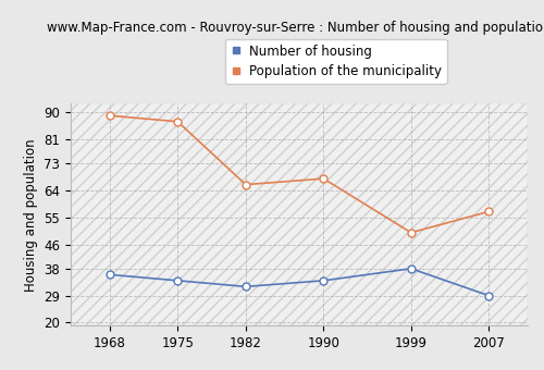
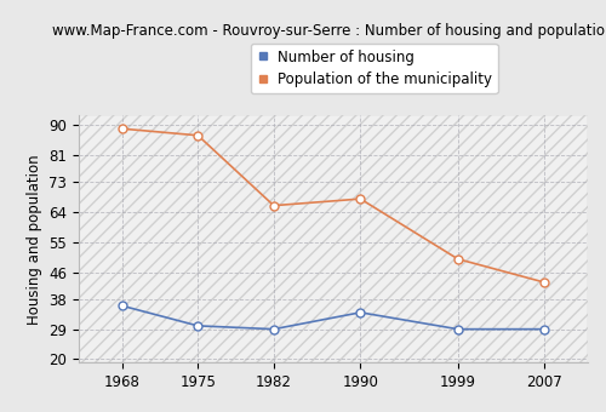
Number of housing/1975: 34 -> 30
Number of housing/1982: 32 -> 29
Number of housing/1999: 38 -> 29
Population of the municipality/2007: 57 -> 43
